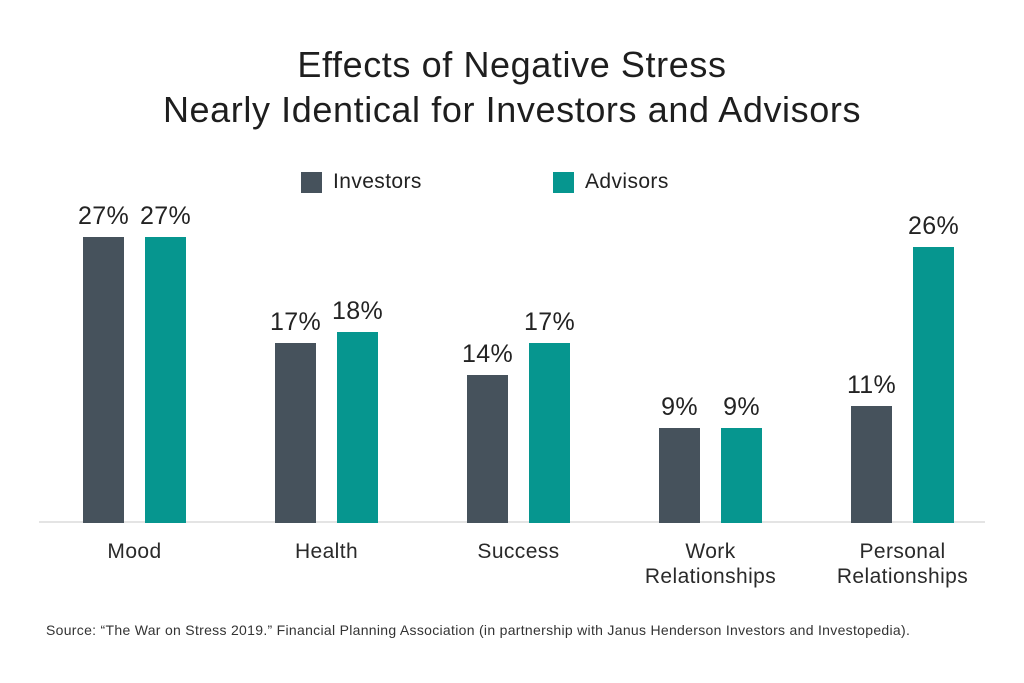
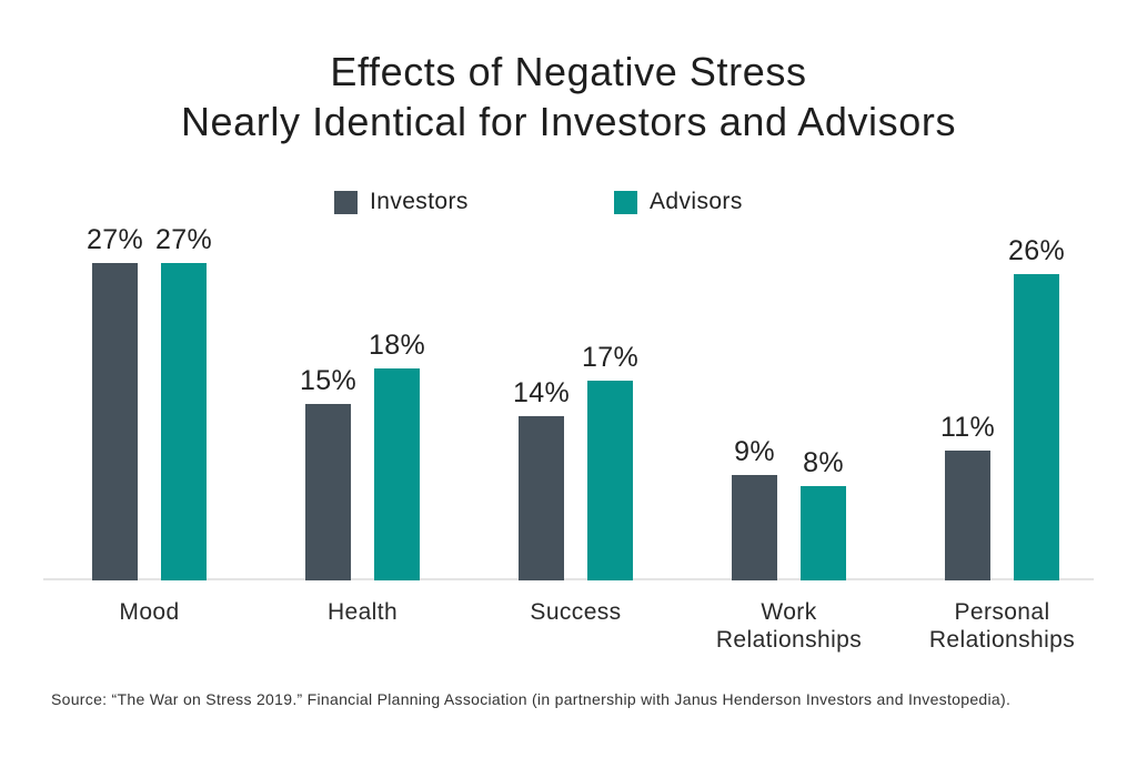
Investors/Health: 17% -> 15%
Advisors/Work Relationships: 9% -> 8%
